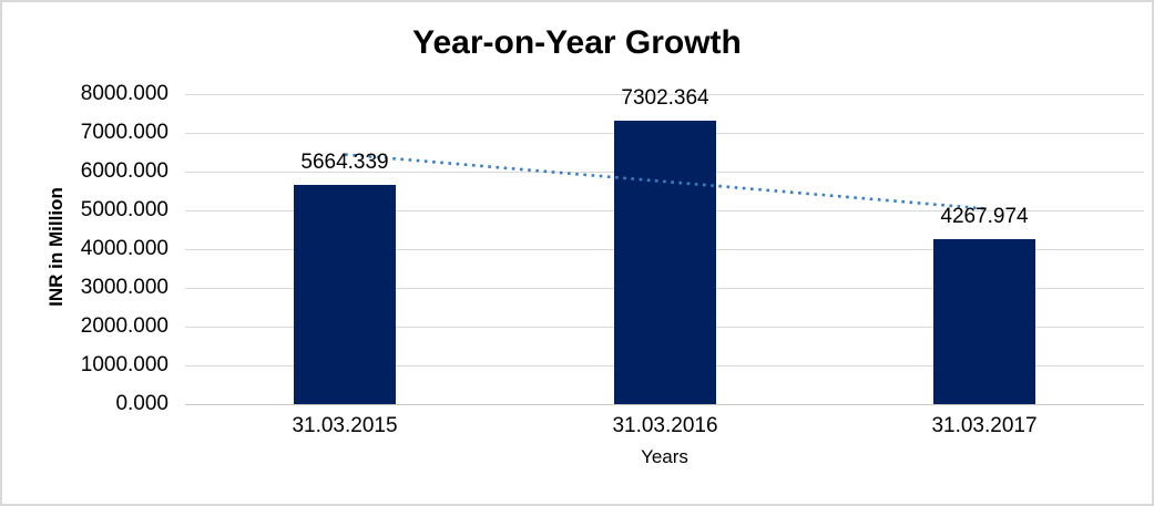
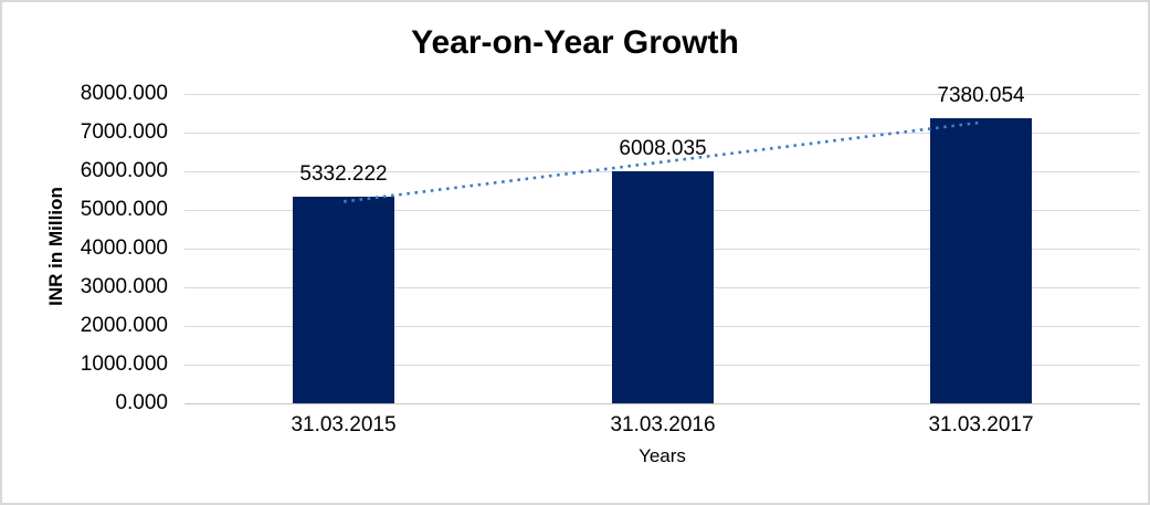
31.03.2015: 5664.339 -> 5332.222
31.03.2016: 7302.364 -> 6008.035
31.03.2017: 4267.974 -> 7380.054
